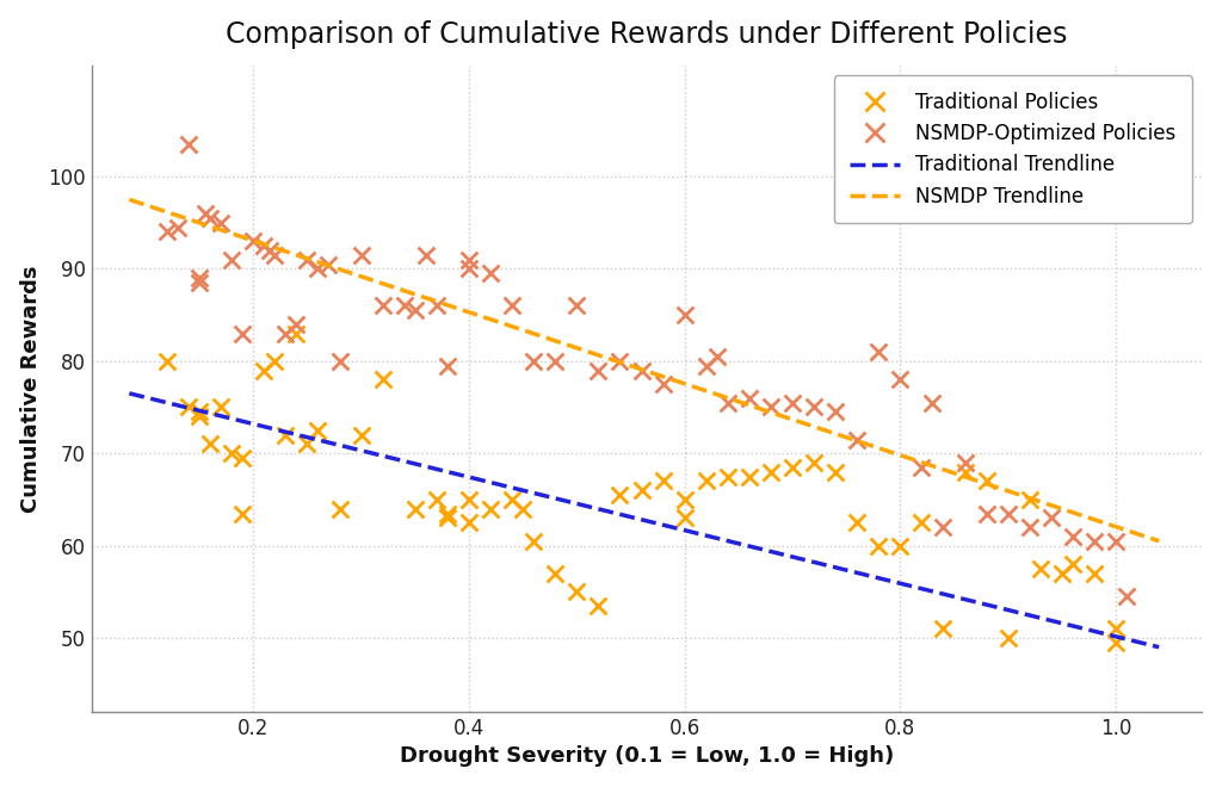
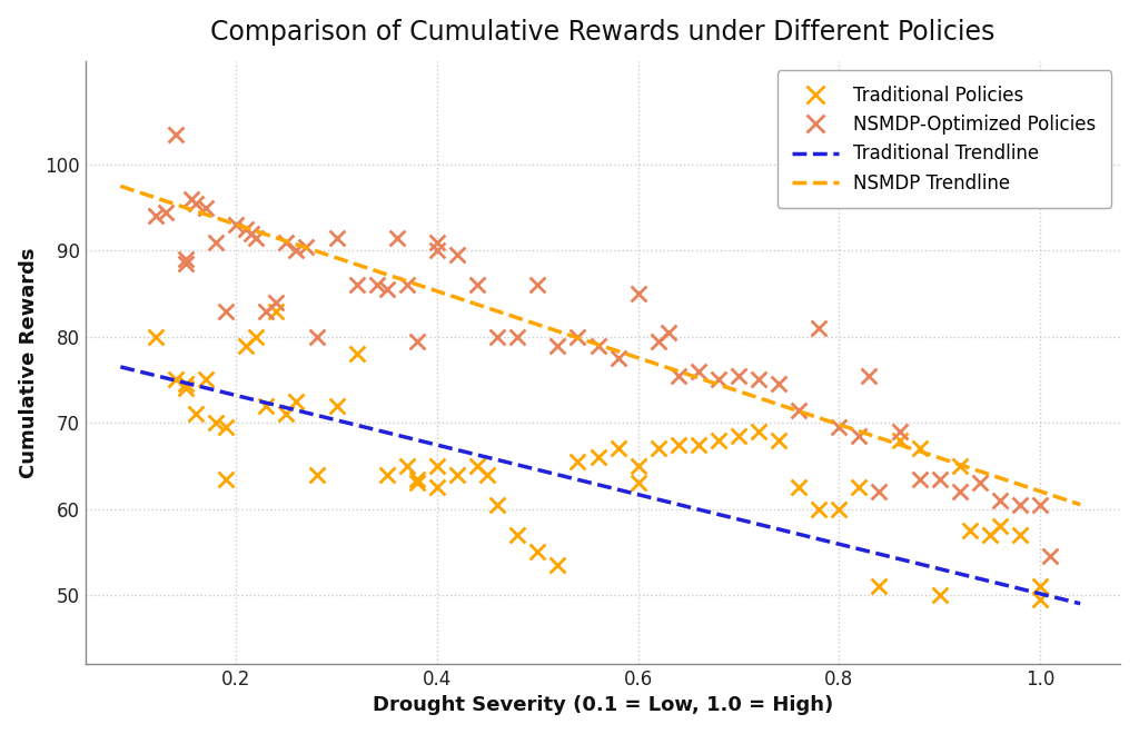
NSMDP-Optimized Policies/0.8: 78.0 -> 69.5
